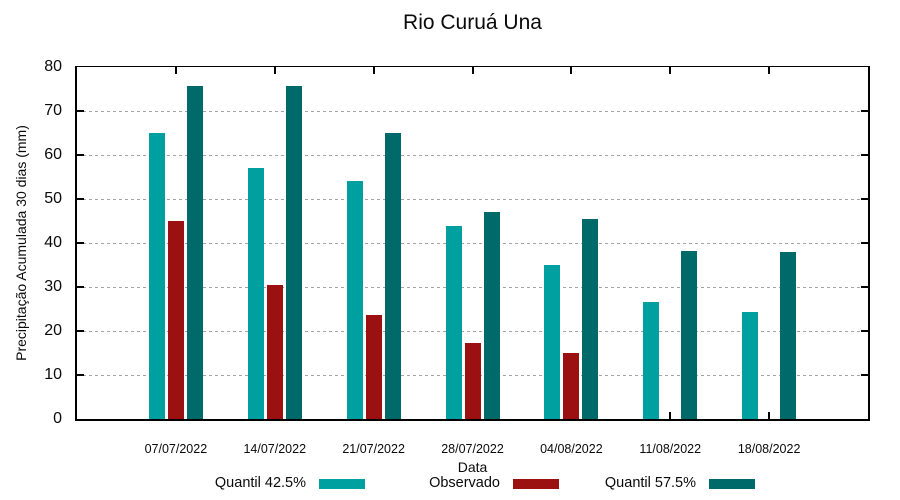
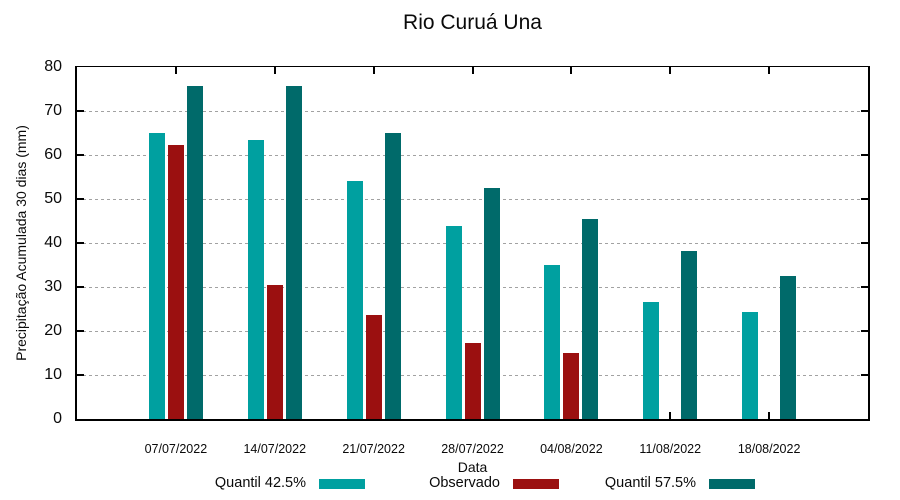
Observado/07/07/2022: 45 -> 62
Quantil 42.5%/14/07/2022: 57 -> 64
Quantil 57.5%/28/07/2022: 47 -> 52
Quantil 57.5%/18/08/2022: 38 -> 33
